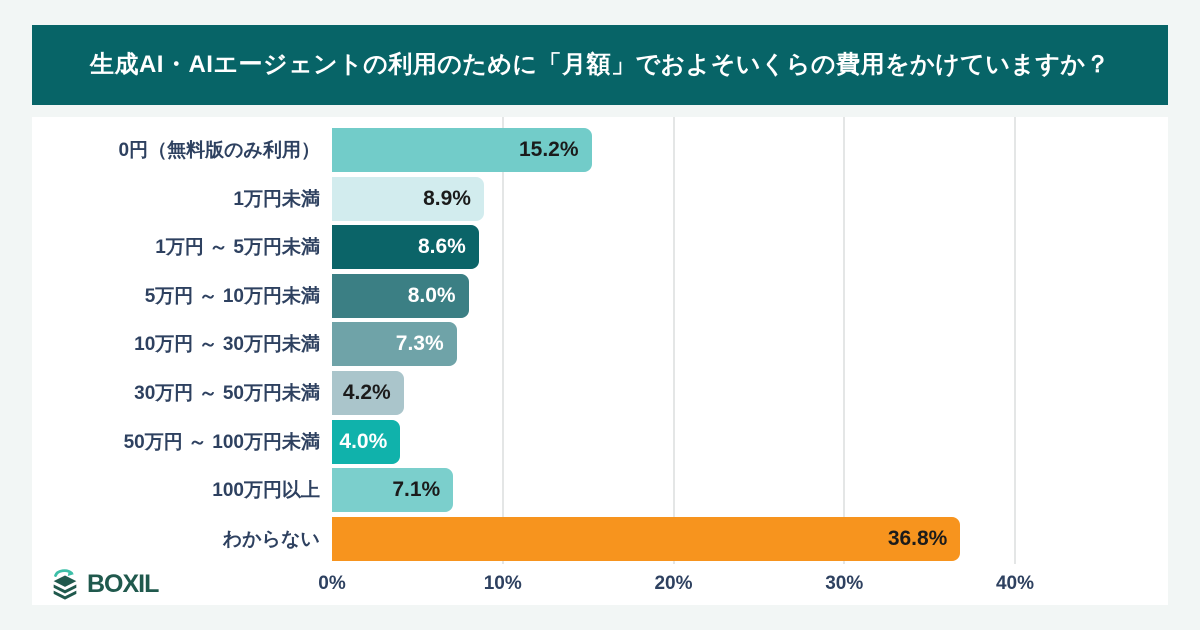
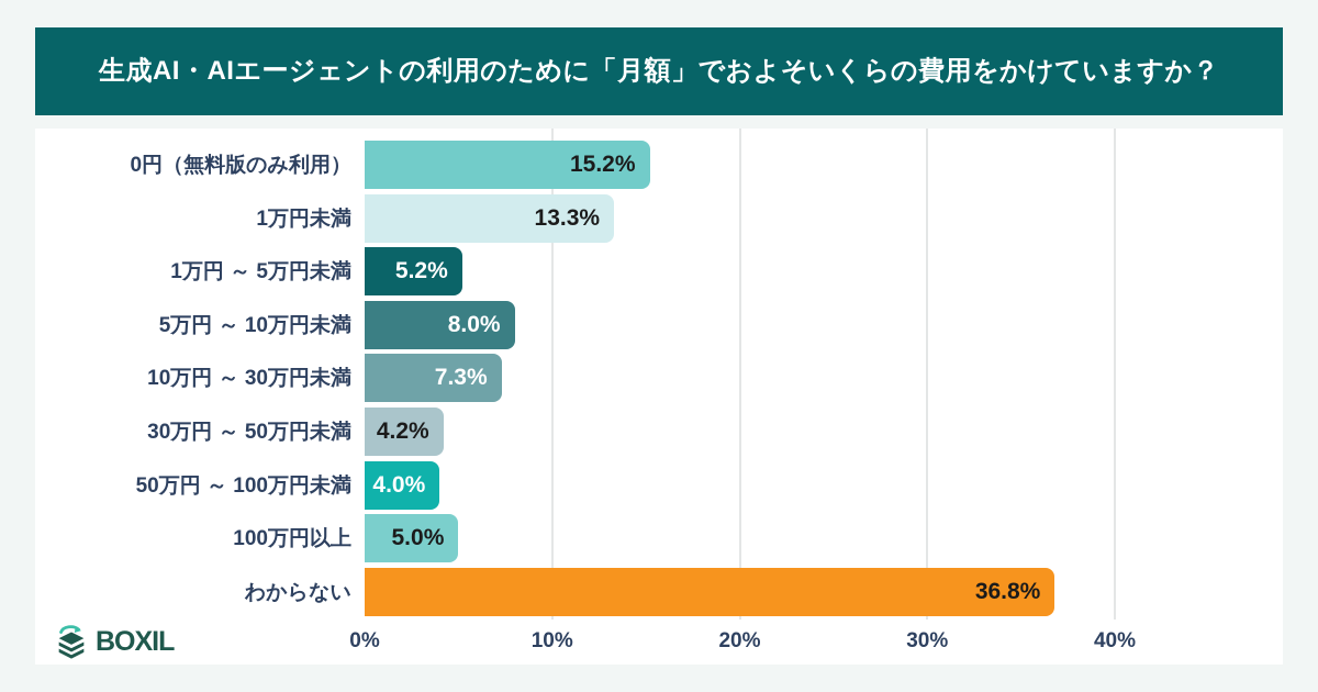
1万円未満: 8.9% -> 13.3%
1万円 ～ 5万円未満: 8.6% -> 5.2%
100万円以上: 7.1% -> 5.0%
